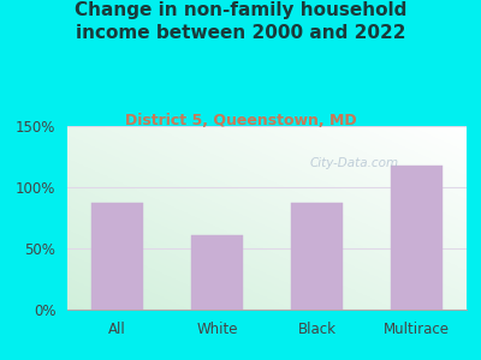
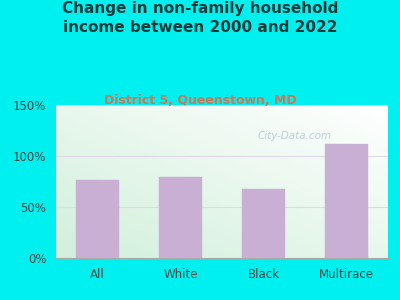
All: 87% -> 76%
White: 61% -> 79%
Black: 87% -> 68%
Multirace: 118% -> 112%
